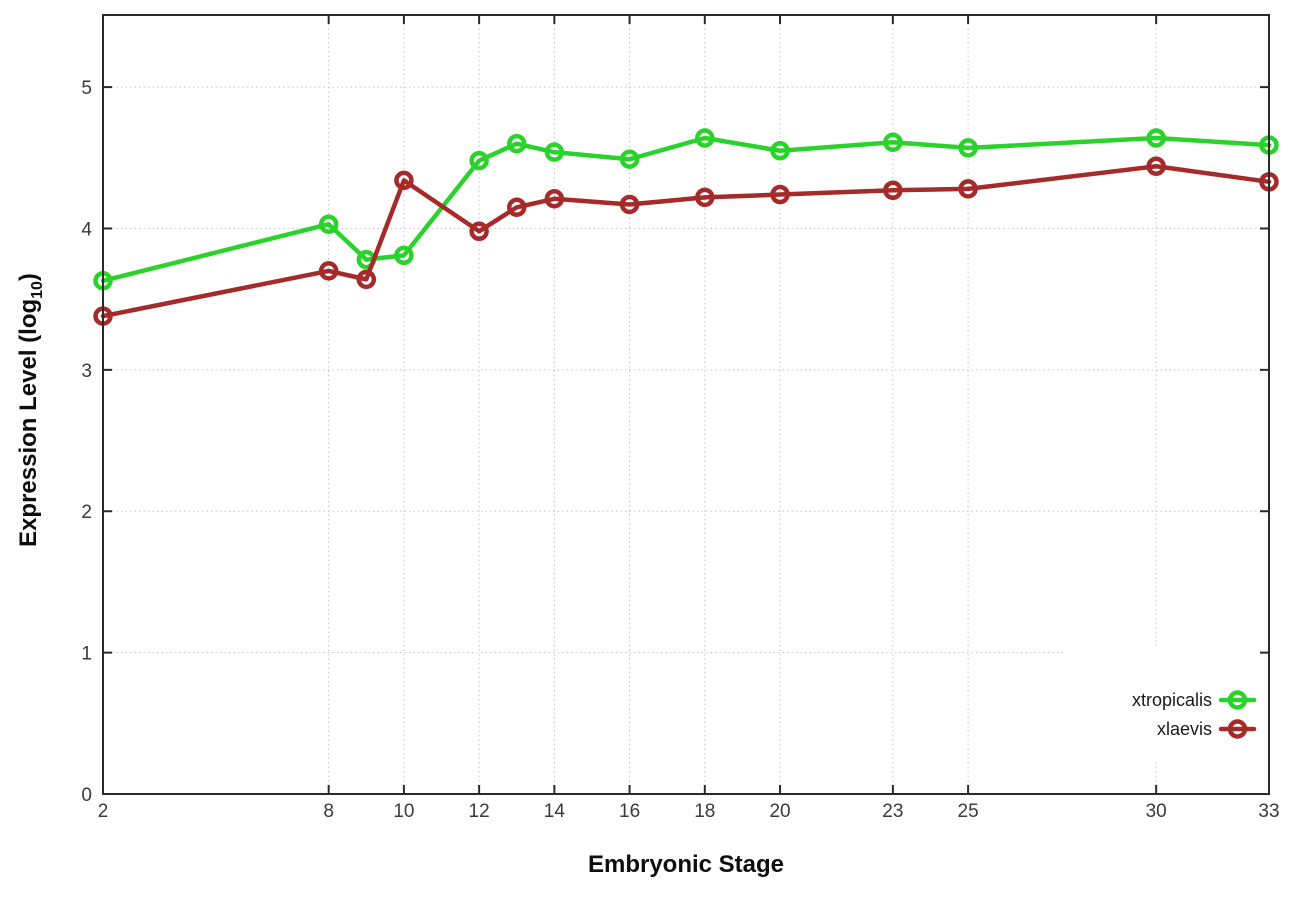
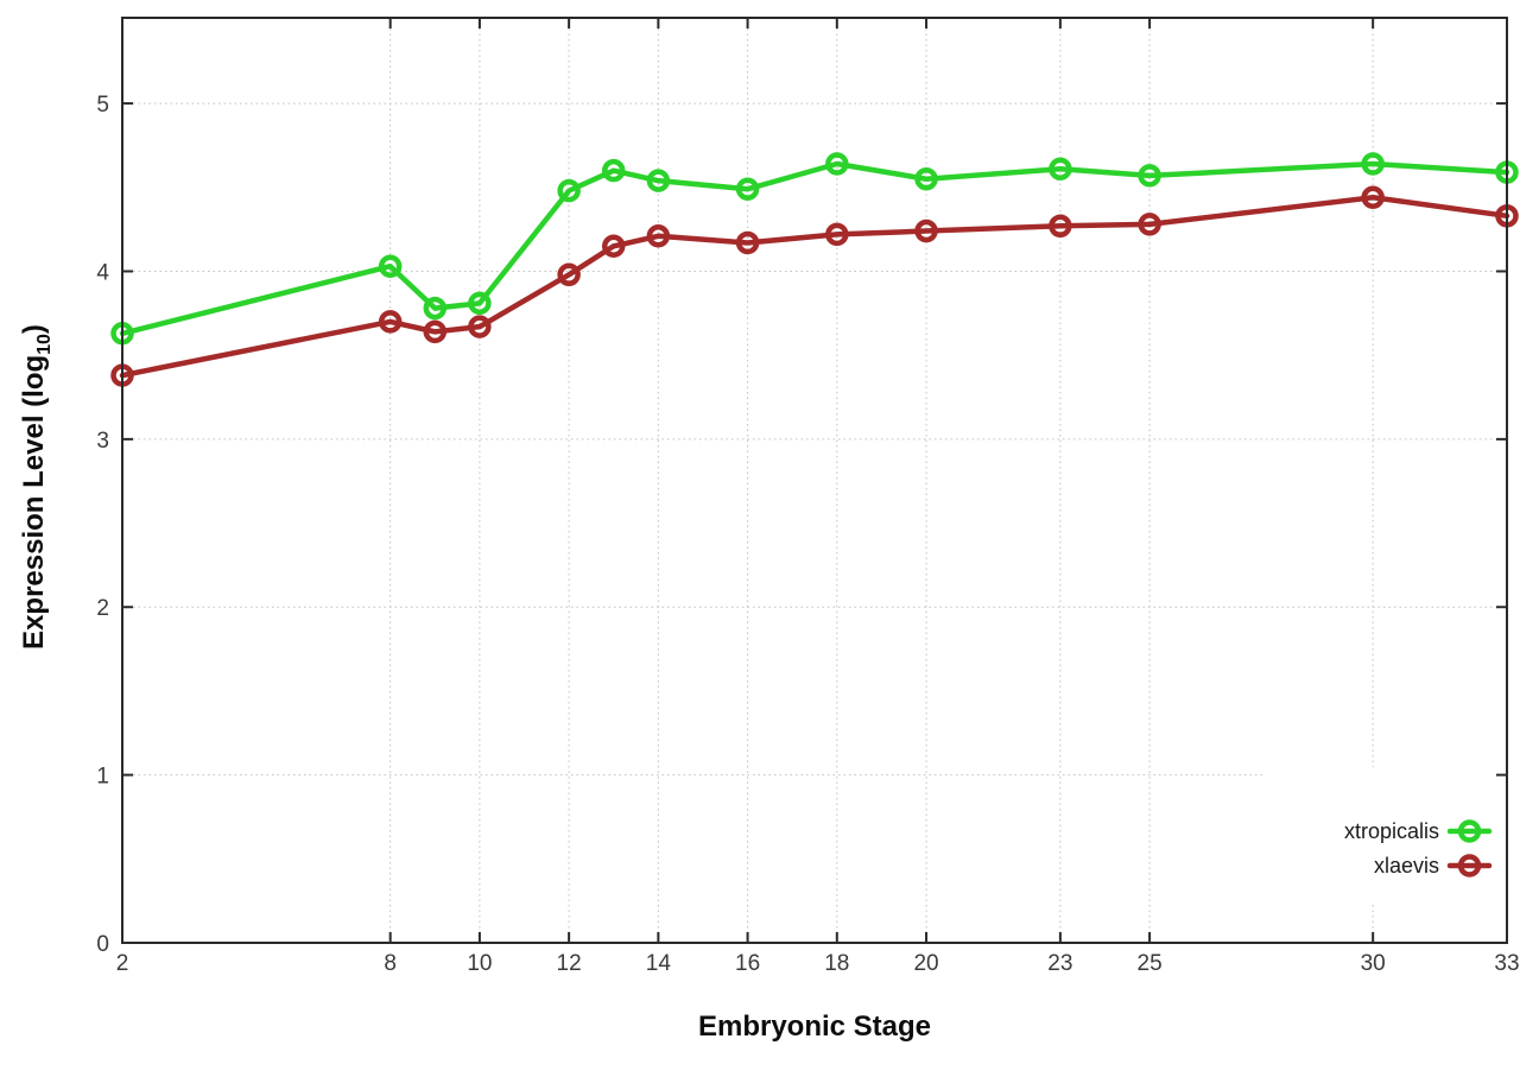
xlaevis/10: 4.34 -> 3.67
